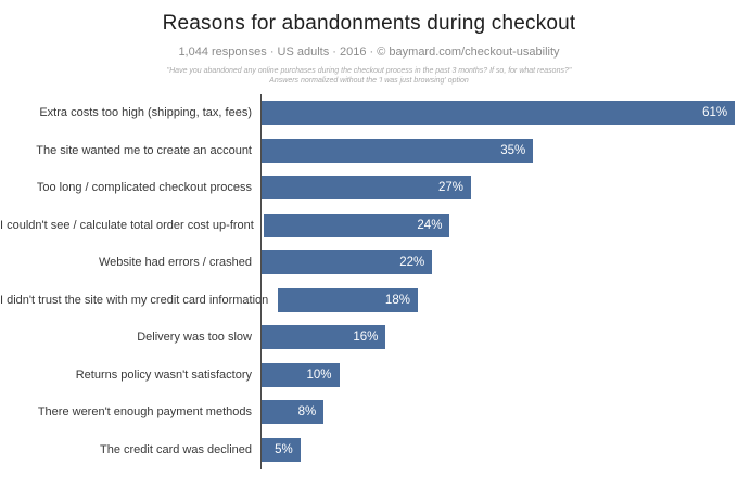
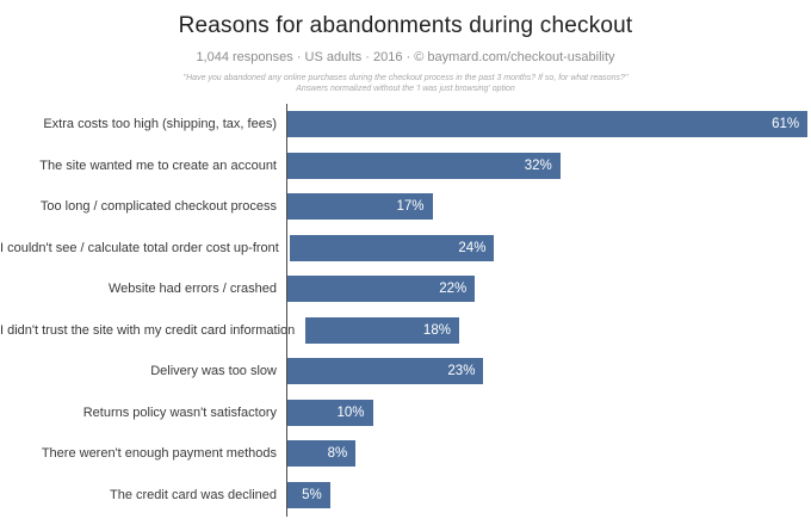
The site wanted me to create an account: 35% -> 32%
Too long / complicated checkout process: 27% -> 17%
Delivery was too slow: 16% -> 23%
